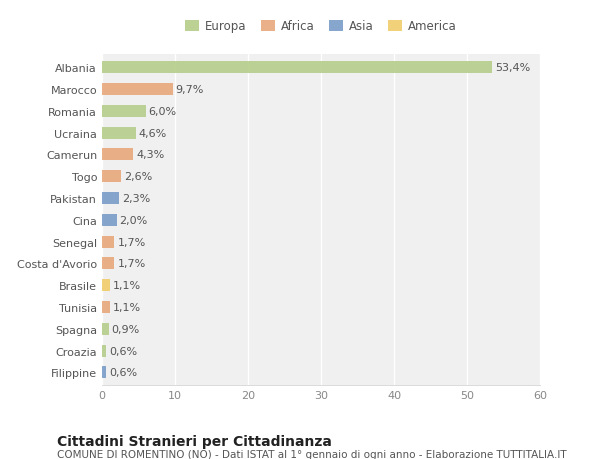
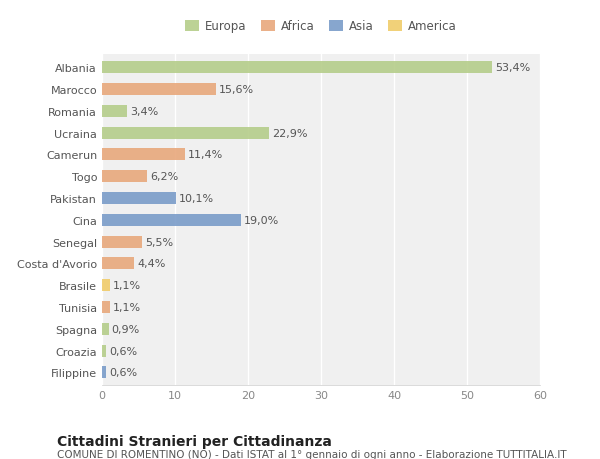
Marocco: 9,7% -> 15,6%
Romania: 6,0% -> 3,4%
Ucraina: 4,6% -> 22,9%
Camerun: 4,3% -> 11,4%
Togo: 2,6% -> 6,2%
Pakistan: 2,3% -> 10,1%
Cina: 2,0% -> 19,0%
Senegal: 1,7% -> 5,5%
Costa d'Avorio: 1,7% -> 4,4%
